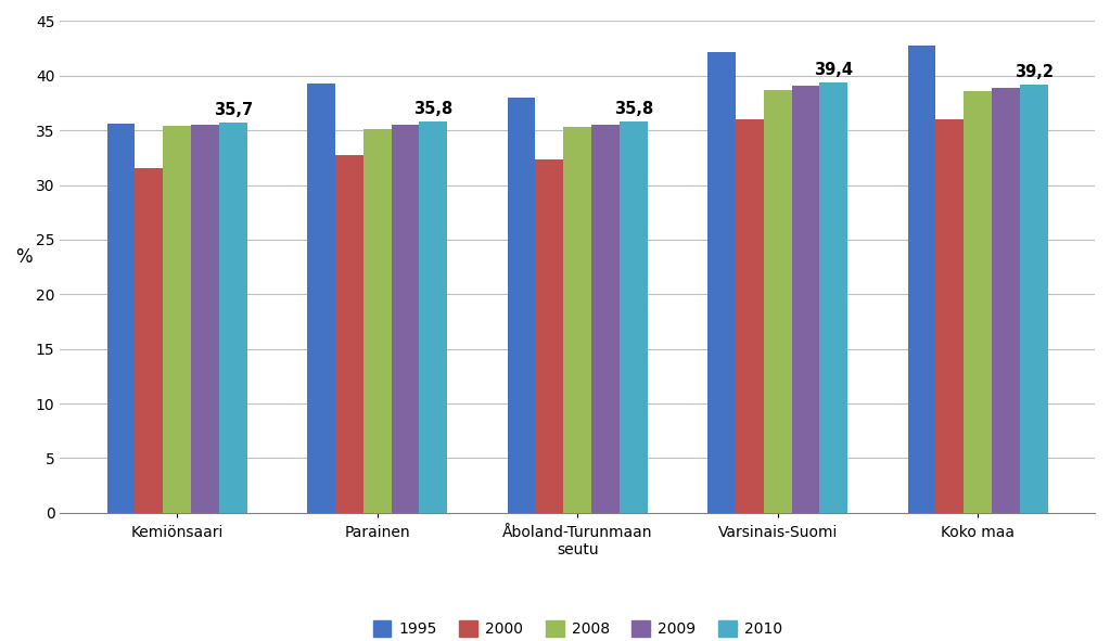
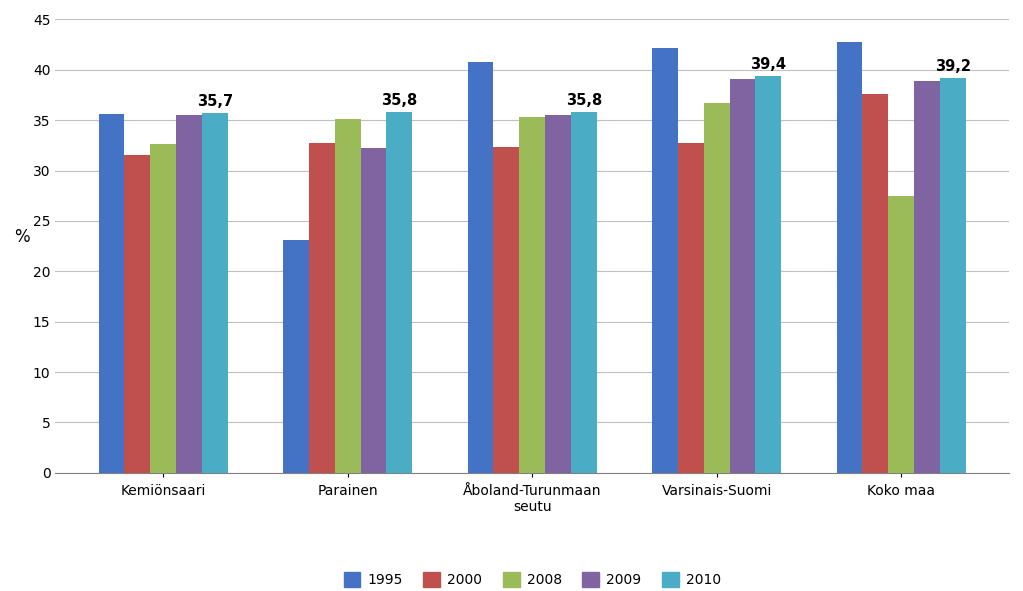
2008/Kemiönsaari: 35.4 -> 32.6
1995/Parainen: 39.3 -> 23.1
2009/Parainen: 35.5 -> 32.2
1995/Åboland-Turunmaan seutu: 38.0 -> 40.8
2000/Varsinais-Suomi: 36.0 -> 32.7
2008/Varsinais-Suomi: 38.7 -> 36.7
2000/Koko maa: 36.0 -> 37.6
2008/Koko maa: 38.6 -> 27.5
